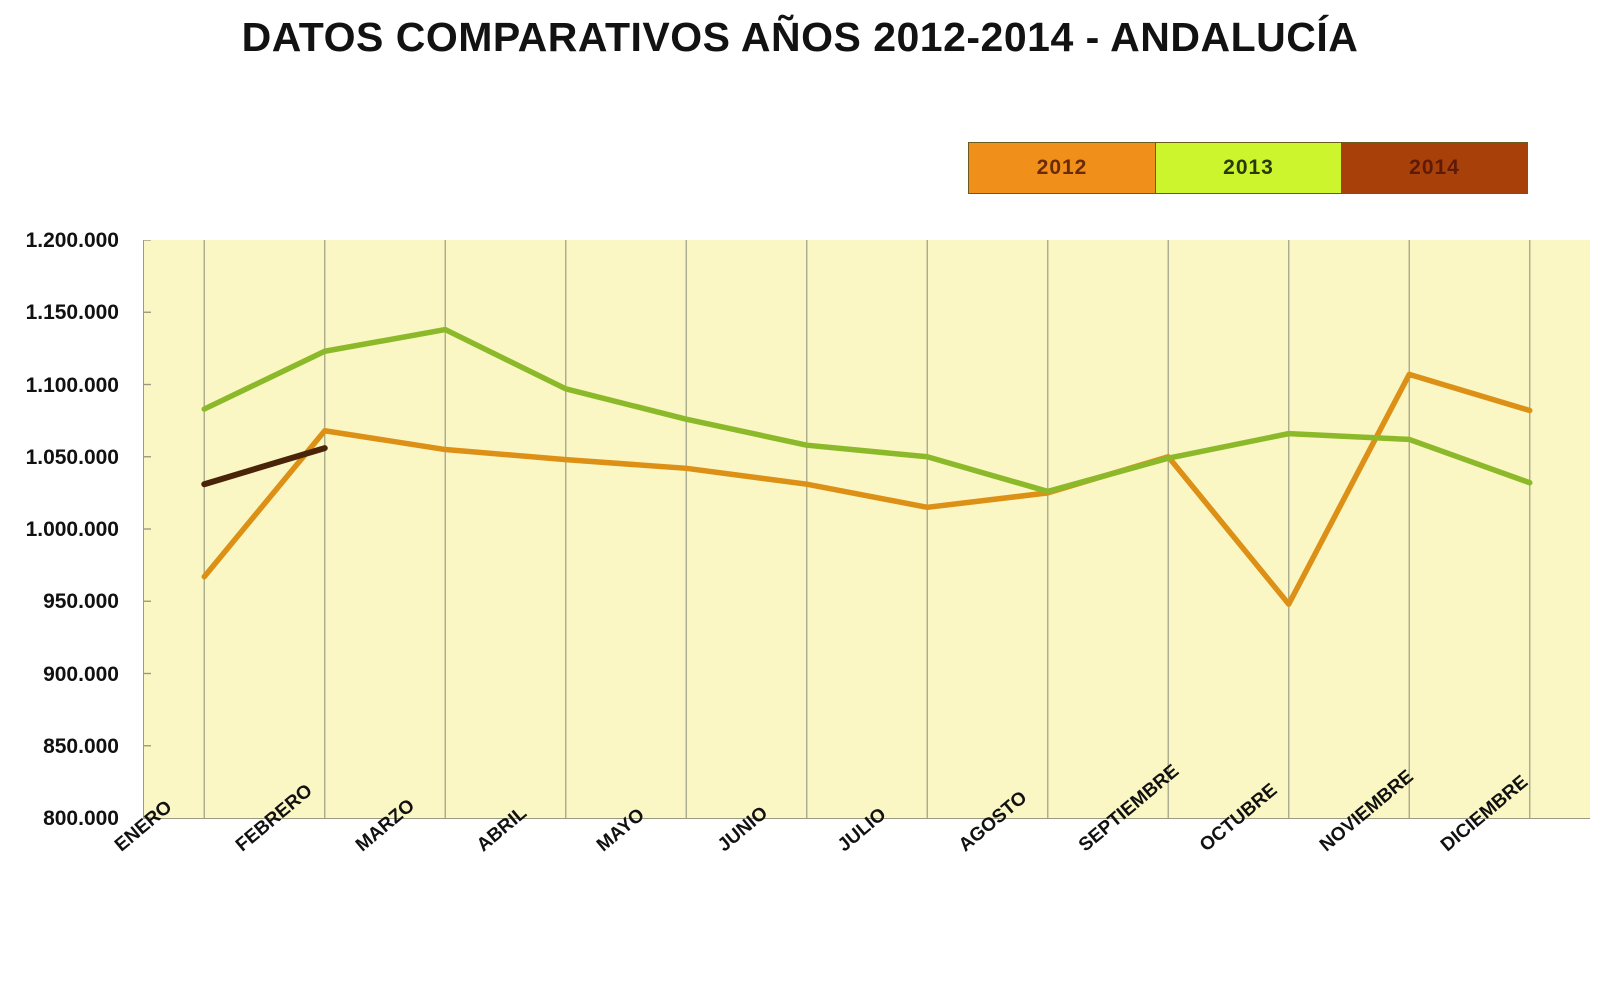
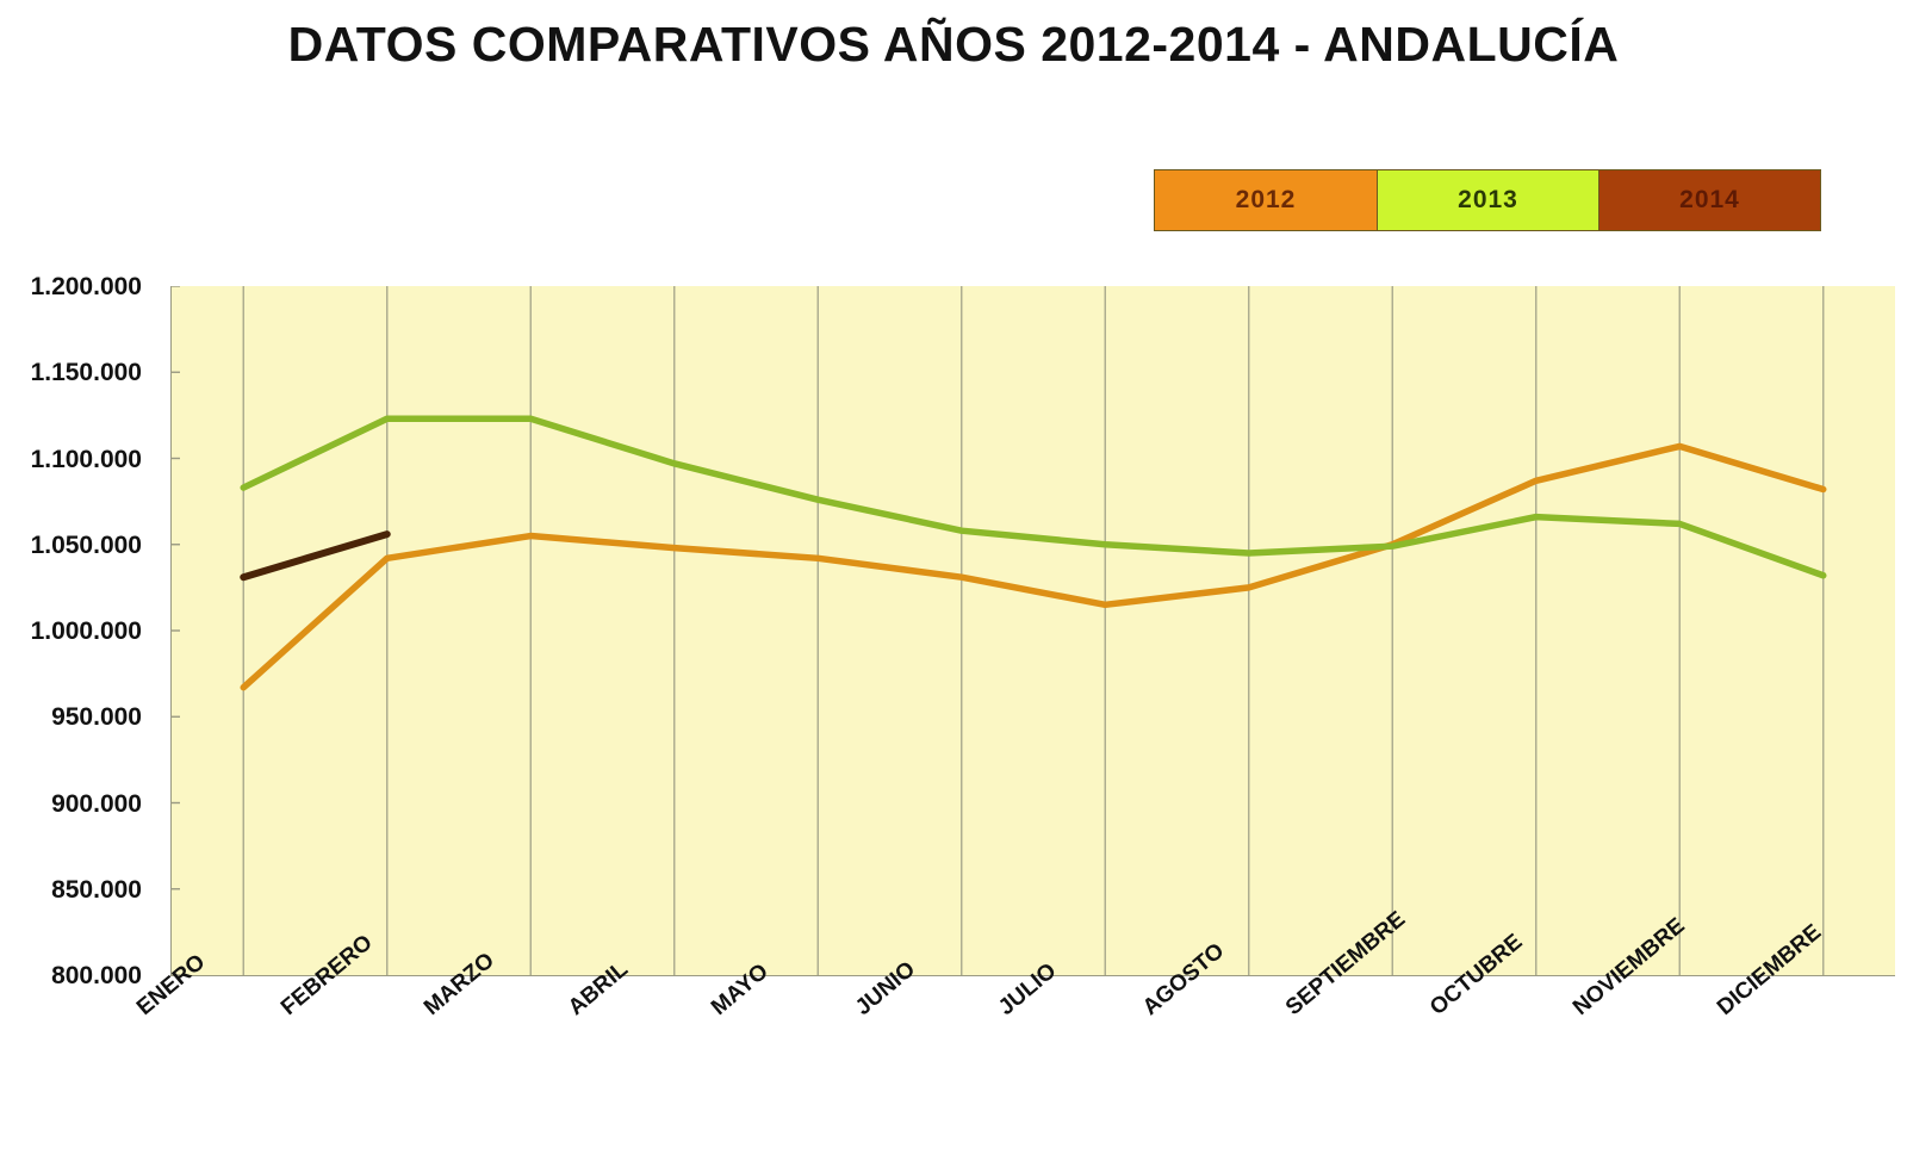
2012/FEBRERO: 1068000 -> 1042000
2013/MARZO: 1138000 -> 1123000
2013/AGOSTO: 1026000 -> 1045000
2012/OCTUBRE: 948000 -> 1087000
